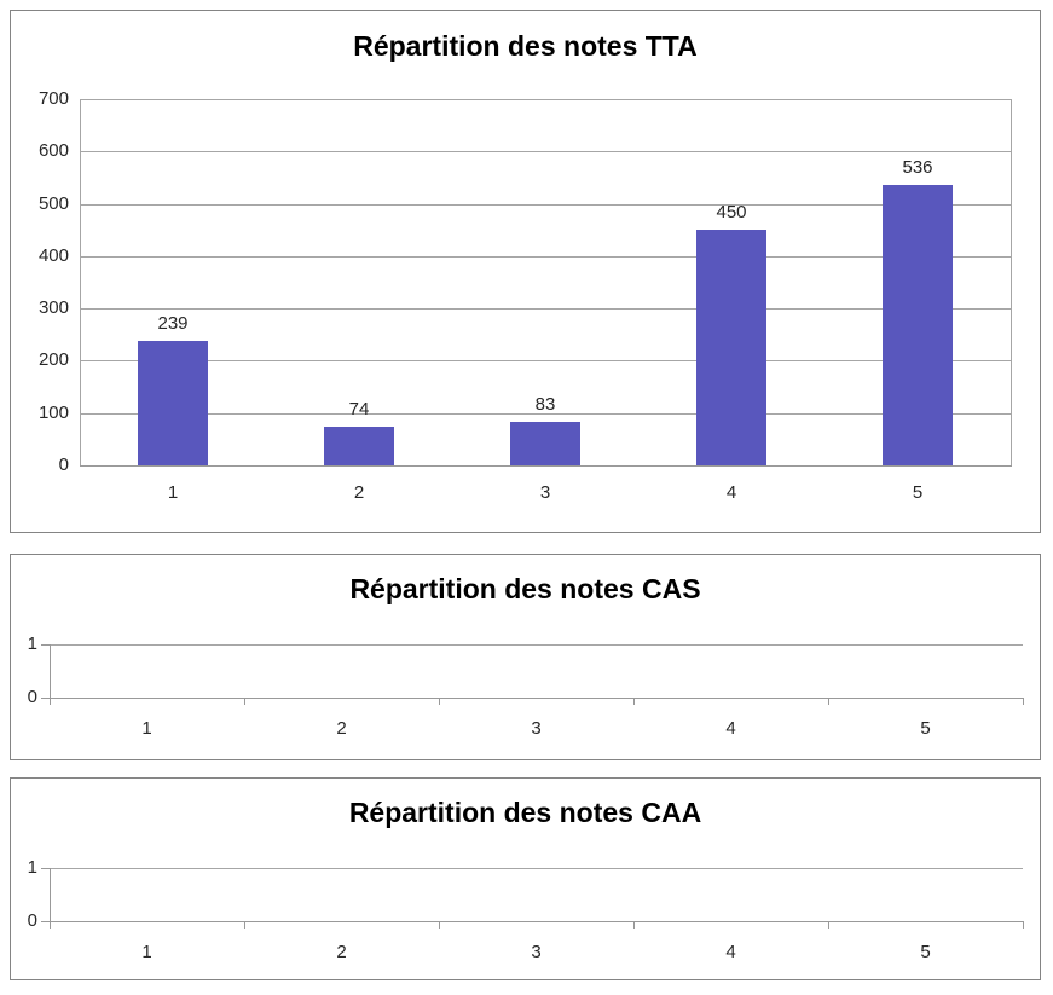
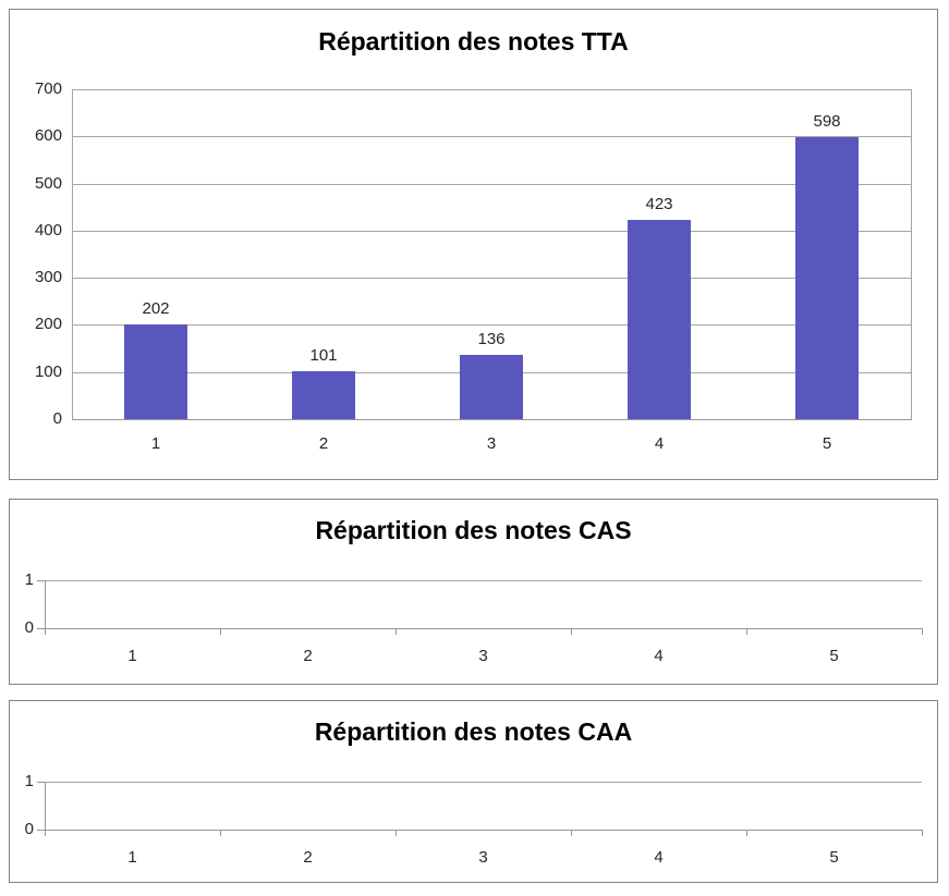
Répartition des notes TTA/1: 239 -> 202
Répartition des notes TTA/2: 74 -> 101
Répartition des notes TTA/3: 83 -> 136
Répartition des notes TTA/4: 450 -> 423
Répartition des notes TTA/5: 536 -> 598
